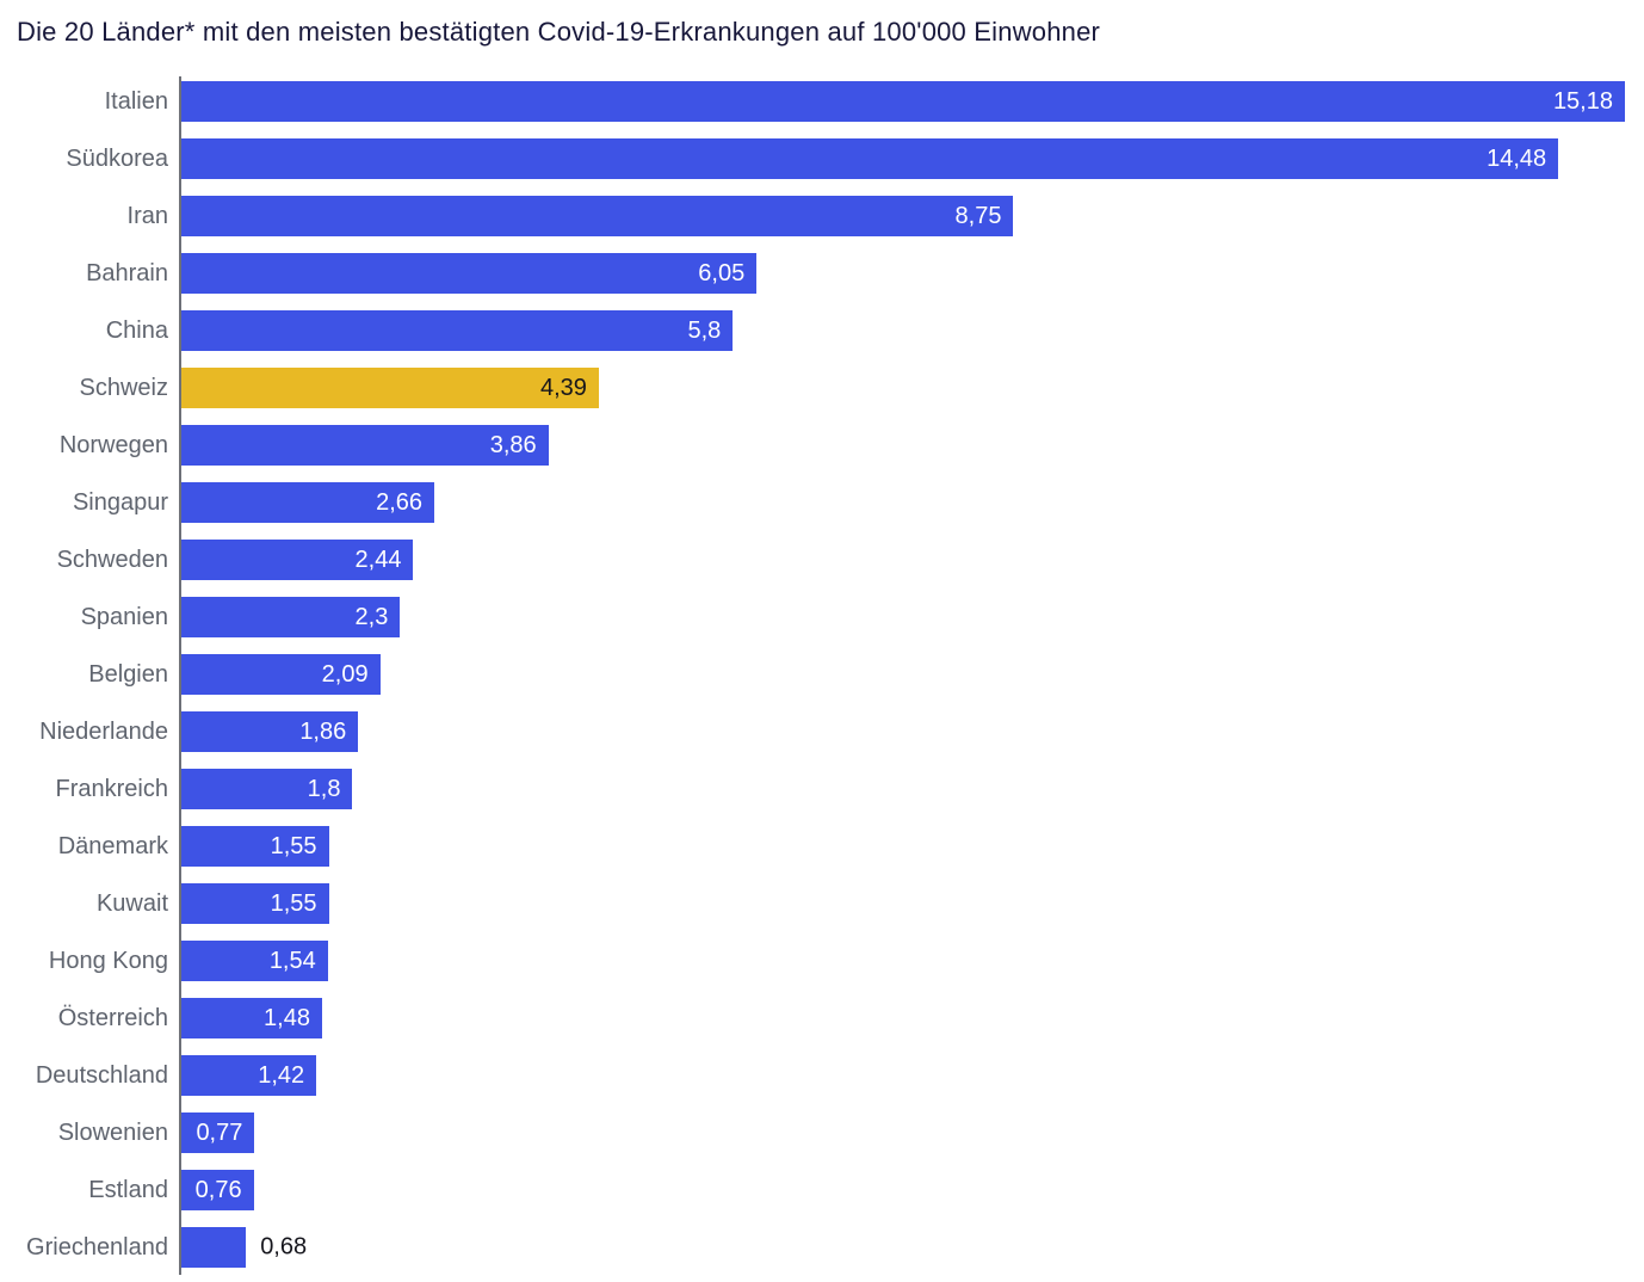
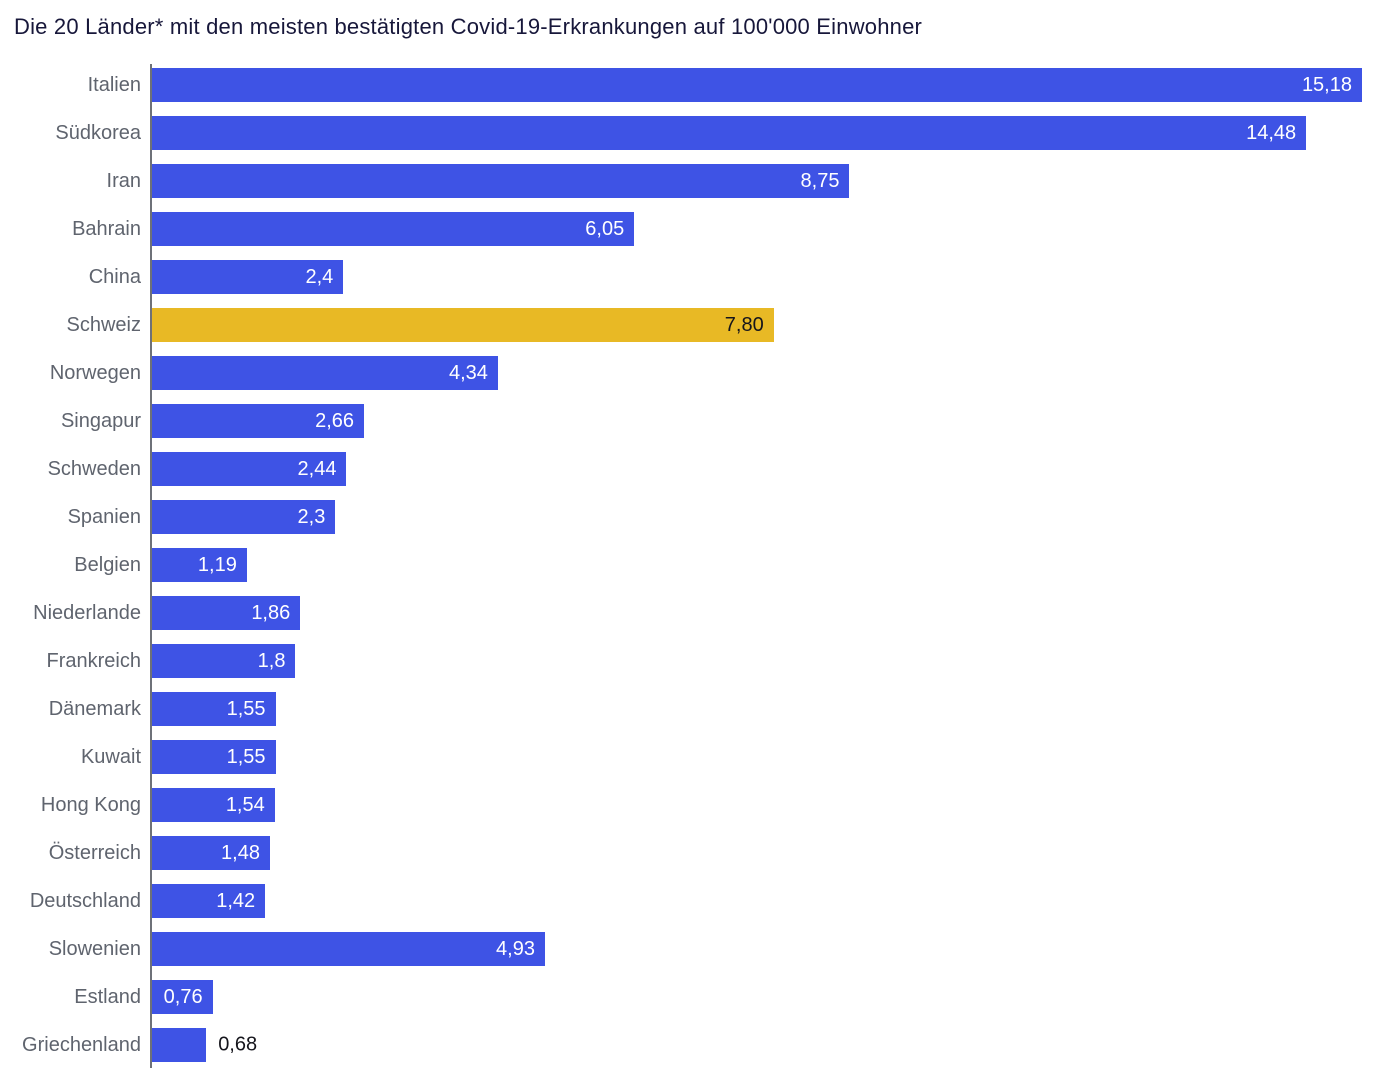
China: 5,8 -> 2,4
Schweiz: 4,39 -> 7,80
Norwegen: 3,86 -> 4,34
Belgien: 2,09 -> 1,19
Slowenien: 0,77 -> 4,93
